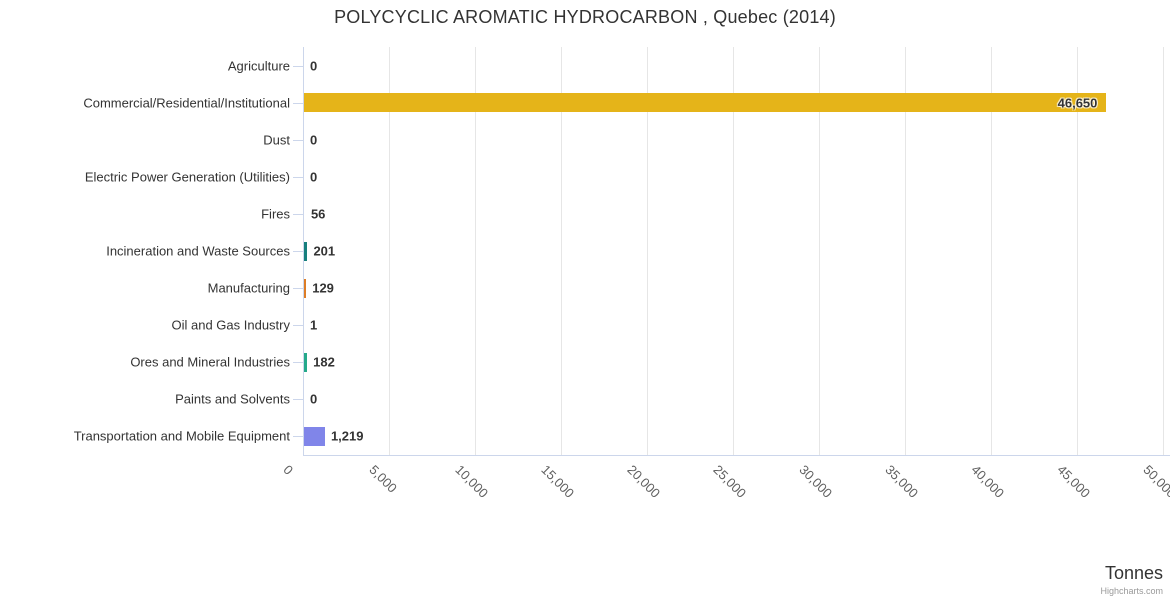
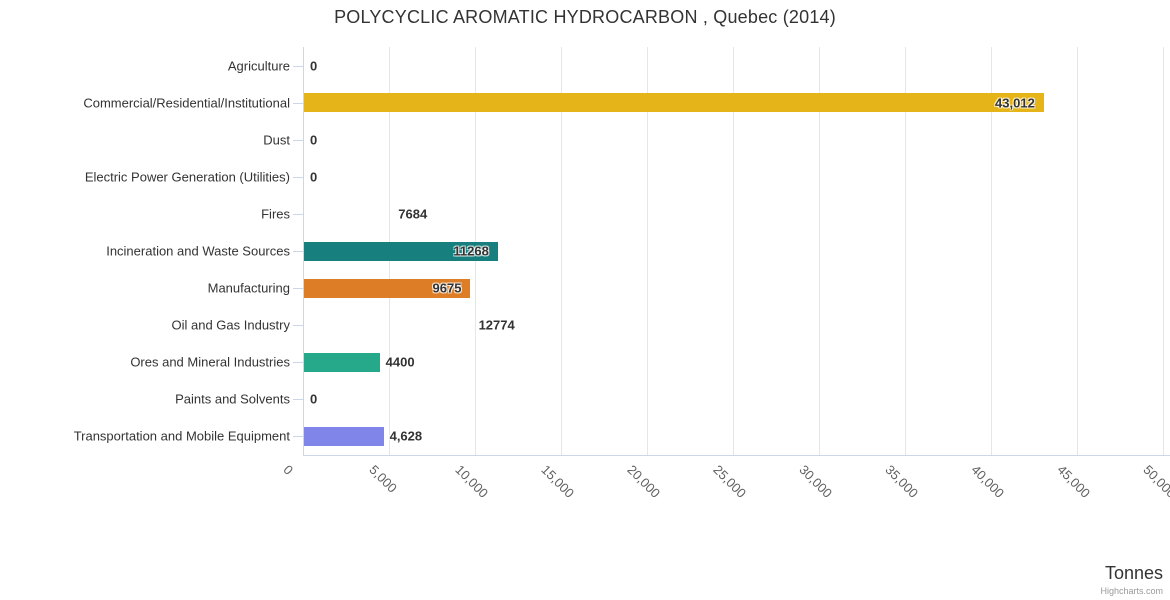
Commercial/Residential/Institutional: 46,650 -> 43,012
Fires: 56 -> 7684
Incineration and Waste Sources: 201 -> 11268
Manufacturing: 129 -> 9675
Oil and Gas Industry: 1 -> 12774
Ores and Mineral Industries: 182 -> 4400
Transportation and Mobile Equipment: 1,219 -> 4,628
